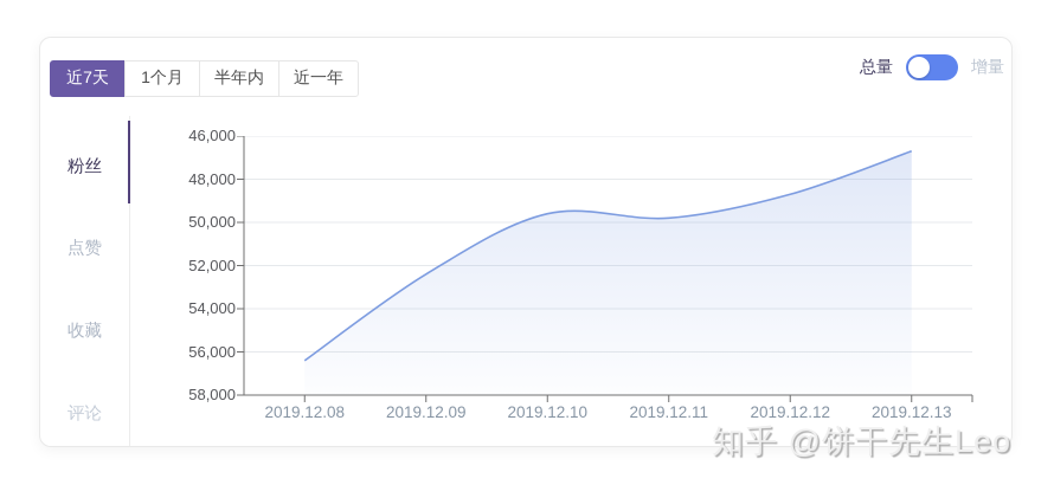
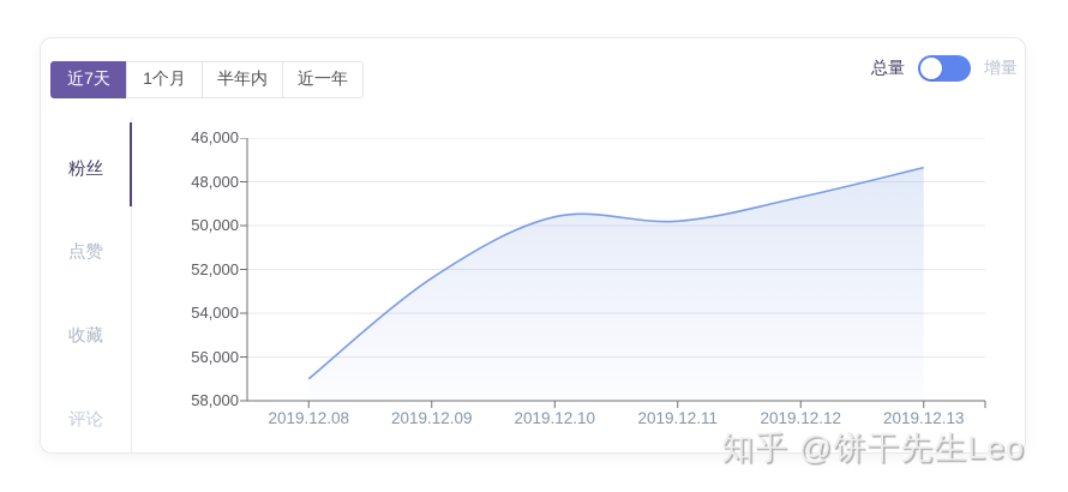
2019.12.08: 47600 -> 47000
2019.12.13: 57300 -> 56600
